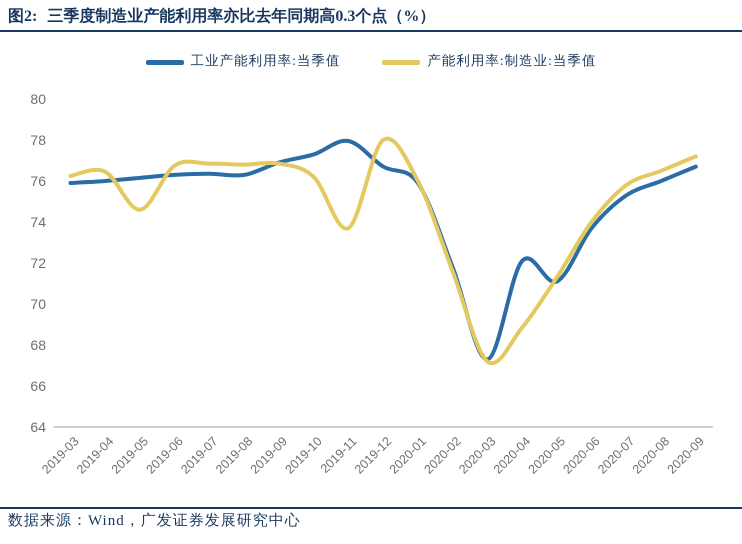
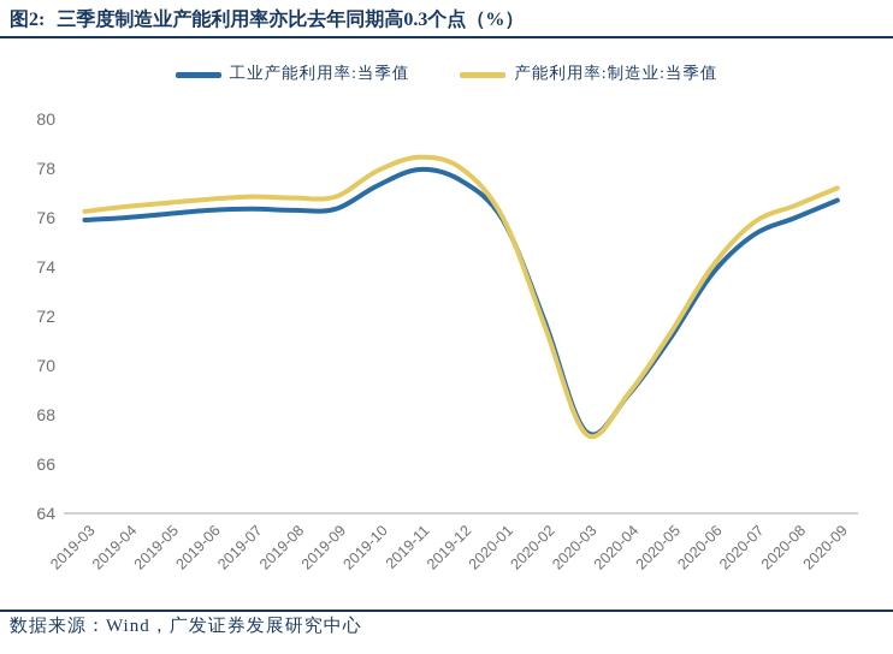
产能利用率:制造业:当季值/2019-05: 74.6 -> 76.6
工业产能利用率:当季值/2019-09: 76.9 -> 76.3
产能利用率:制造业:当季值/2019-10: 76.2 -> 77.9
产能利用率:制造业:当季值/2019-11: 73.7 -> 78.5
工业产能利用率:当季值/2019-12: 76.7 -> 77.5
工业产能利用率:当季值/2020-04: 72.1 -> 68.8
